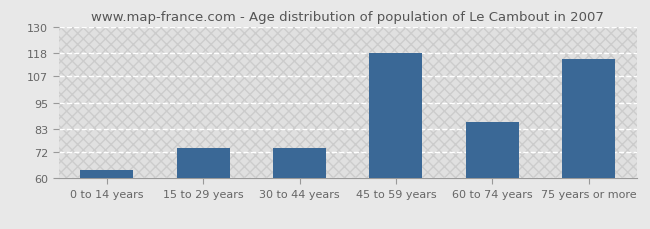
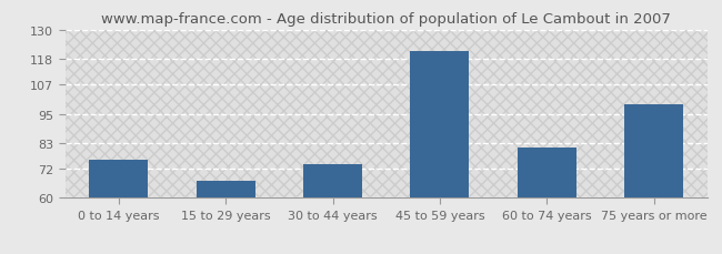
0 to 14 years: 64 -> 76
15 to 29 years: 74 -> 67
45 to 59 years: 118 -> 121
60 to 74 years: 86 -> 81
75 years or more: 115 -> 99
